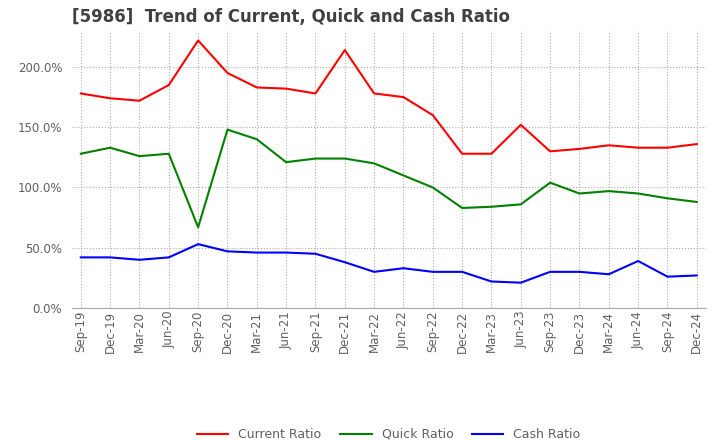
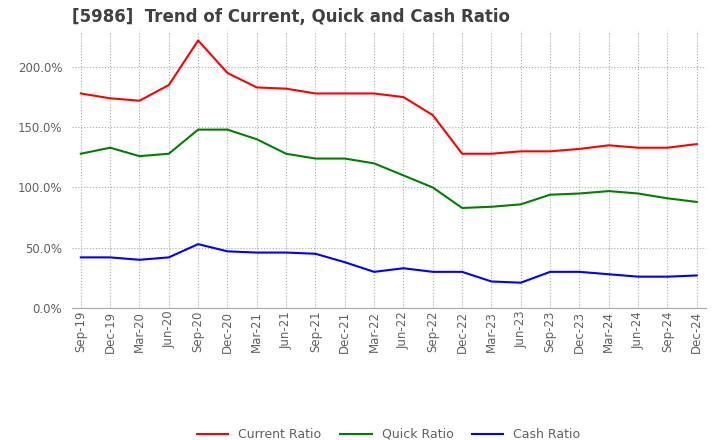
Quick Ratio/Sep-20: 67% -> 148%
Quick Ratio/Jun-21: 121% -> 128%
Current Ratio/Dec-21: 214% -> 178%
Current Ratio/Jun-23: 152% -> 130%
Quick Ratio/Sep-23: 104% -> 94%
Cash Ratio/Jun-24: 39% -> 26%
